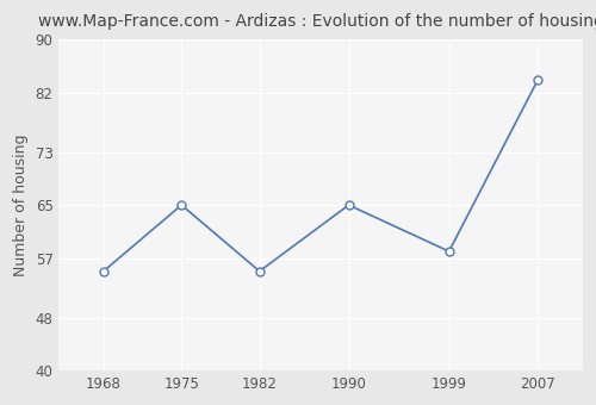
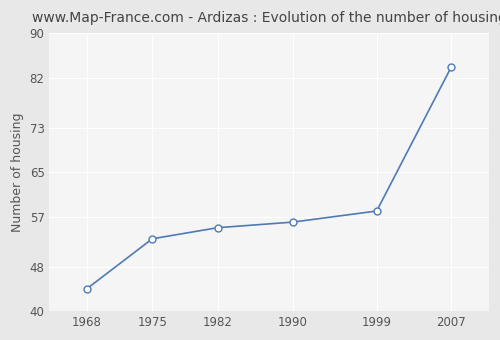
1968: 55 -> 44
1975: 65 -> 53
1990: 65 -> 56
